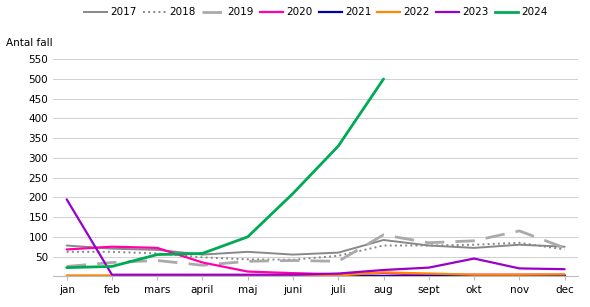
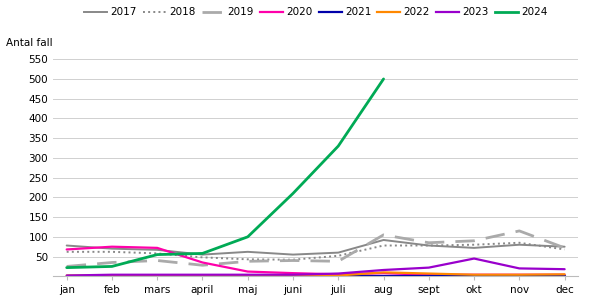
2023/jan: 195 -> 2
